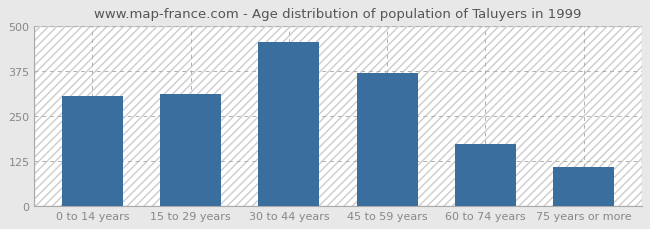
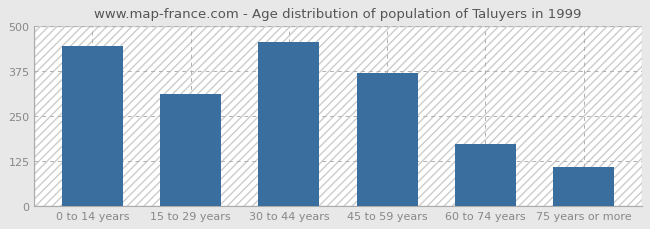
0 to 14 years: 305 -> 443
